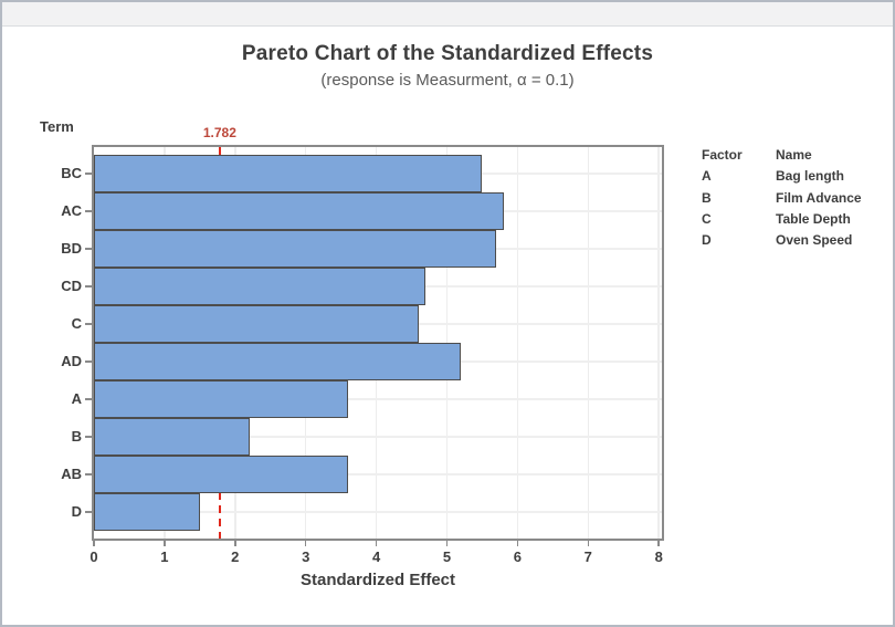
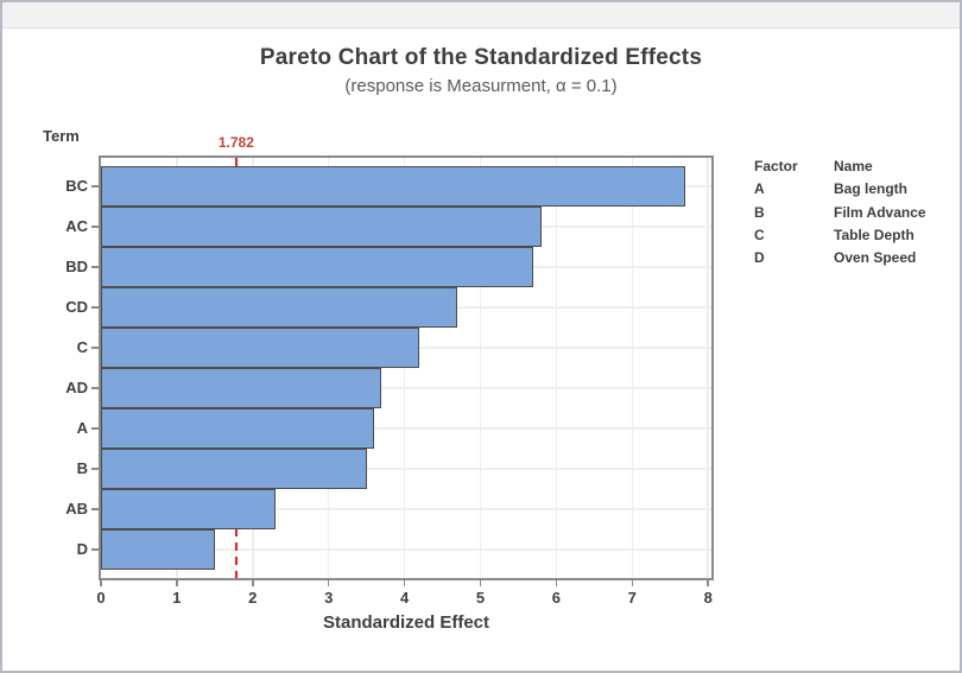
BC: 5.5 -> 7.7
C: 4.6 -> 4.2
AD: 5.2 -> 3.7
B: 2.2 -> 3.5
AB: 3.6 -> 2.3
